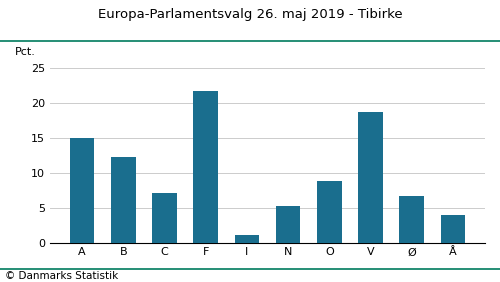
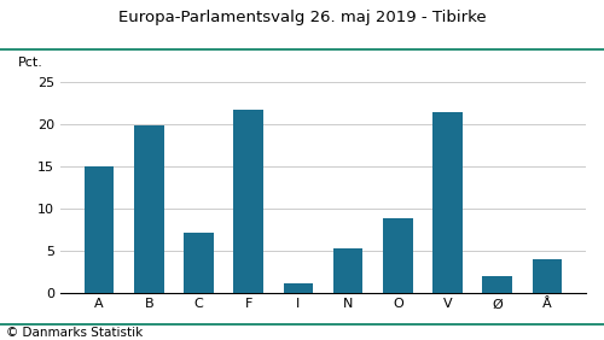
B: 12.2 -> 19.8
V: 18.6 -> 21.4
Ø: 6.7 -> 2.0
